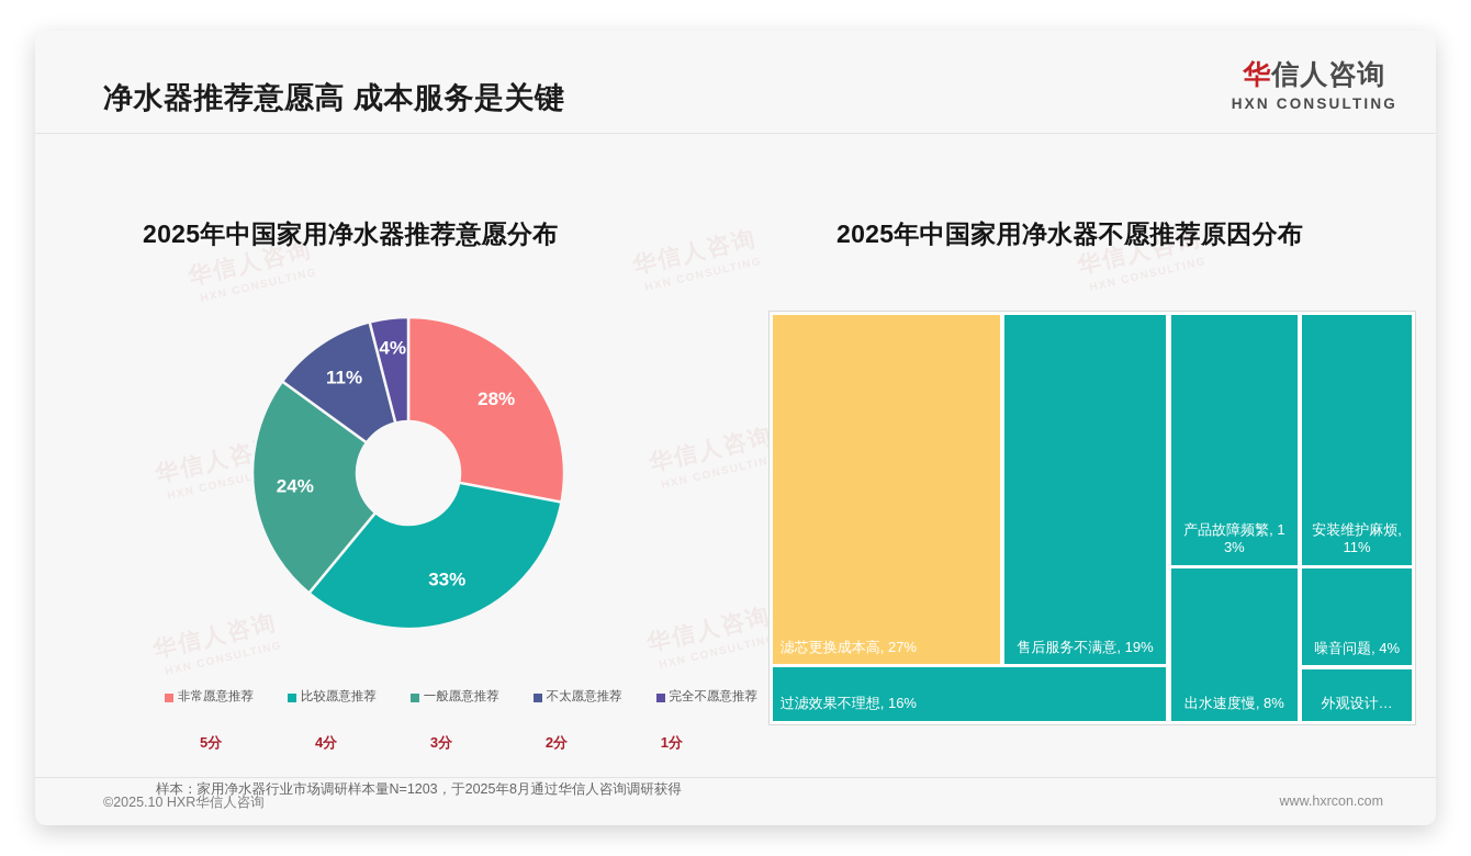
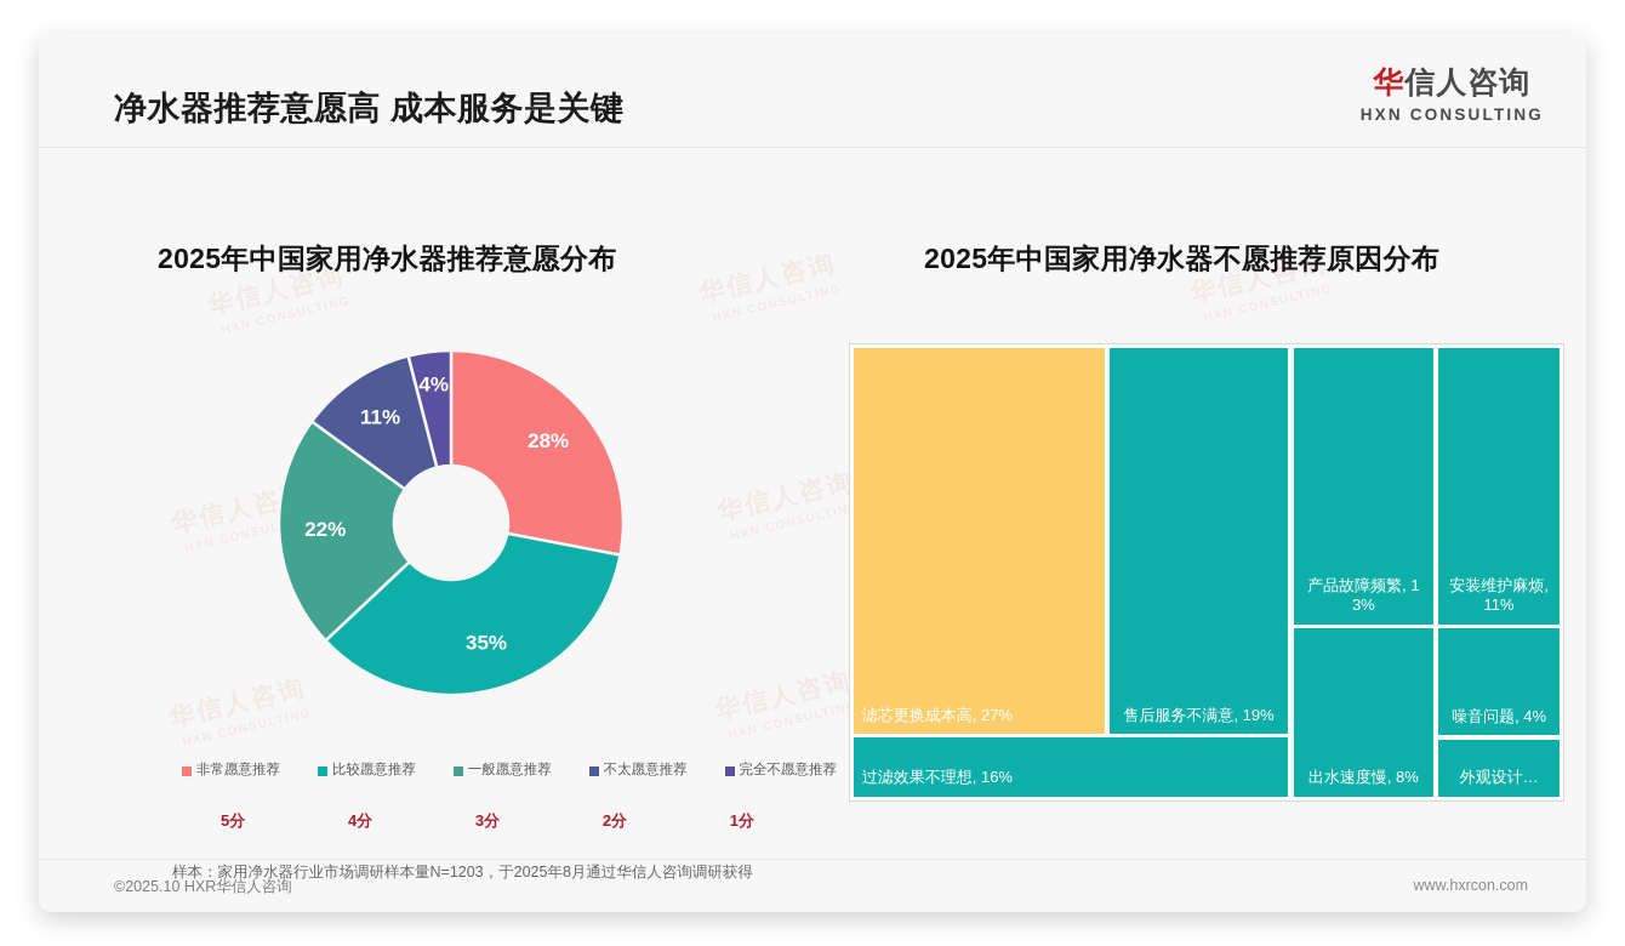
2025年中国家用净水器推荐意愿分布/比较愿意推荐: 33% -> 35%
2025年中国家用净水器推荐意愿分布/一般愿意推荐: 24% -> 22%
